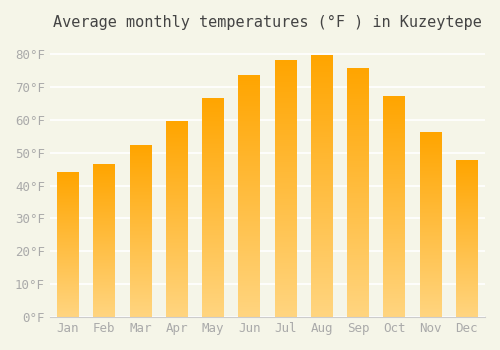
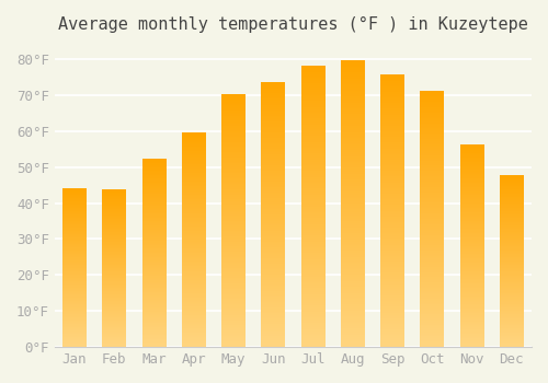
Feb: 46.5°F -> 43.5°F
May: 66.5°F -> 70.0°F
Oct: 67.0°F -> 71.0°F
